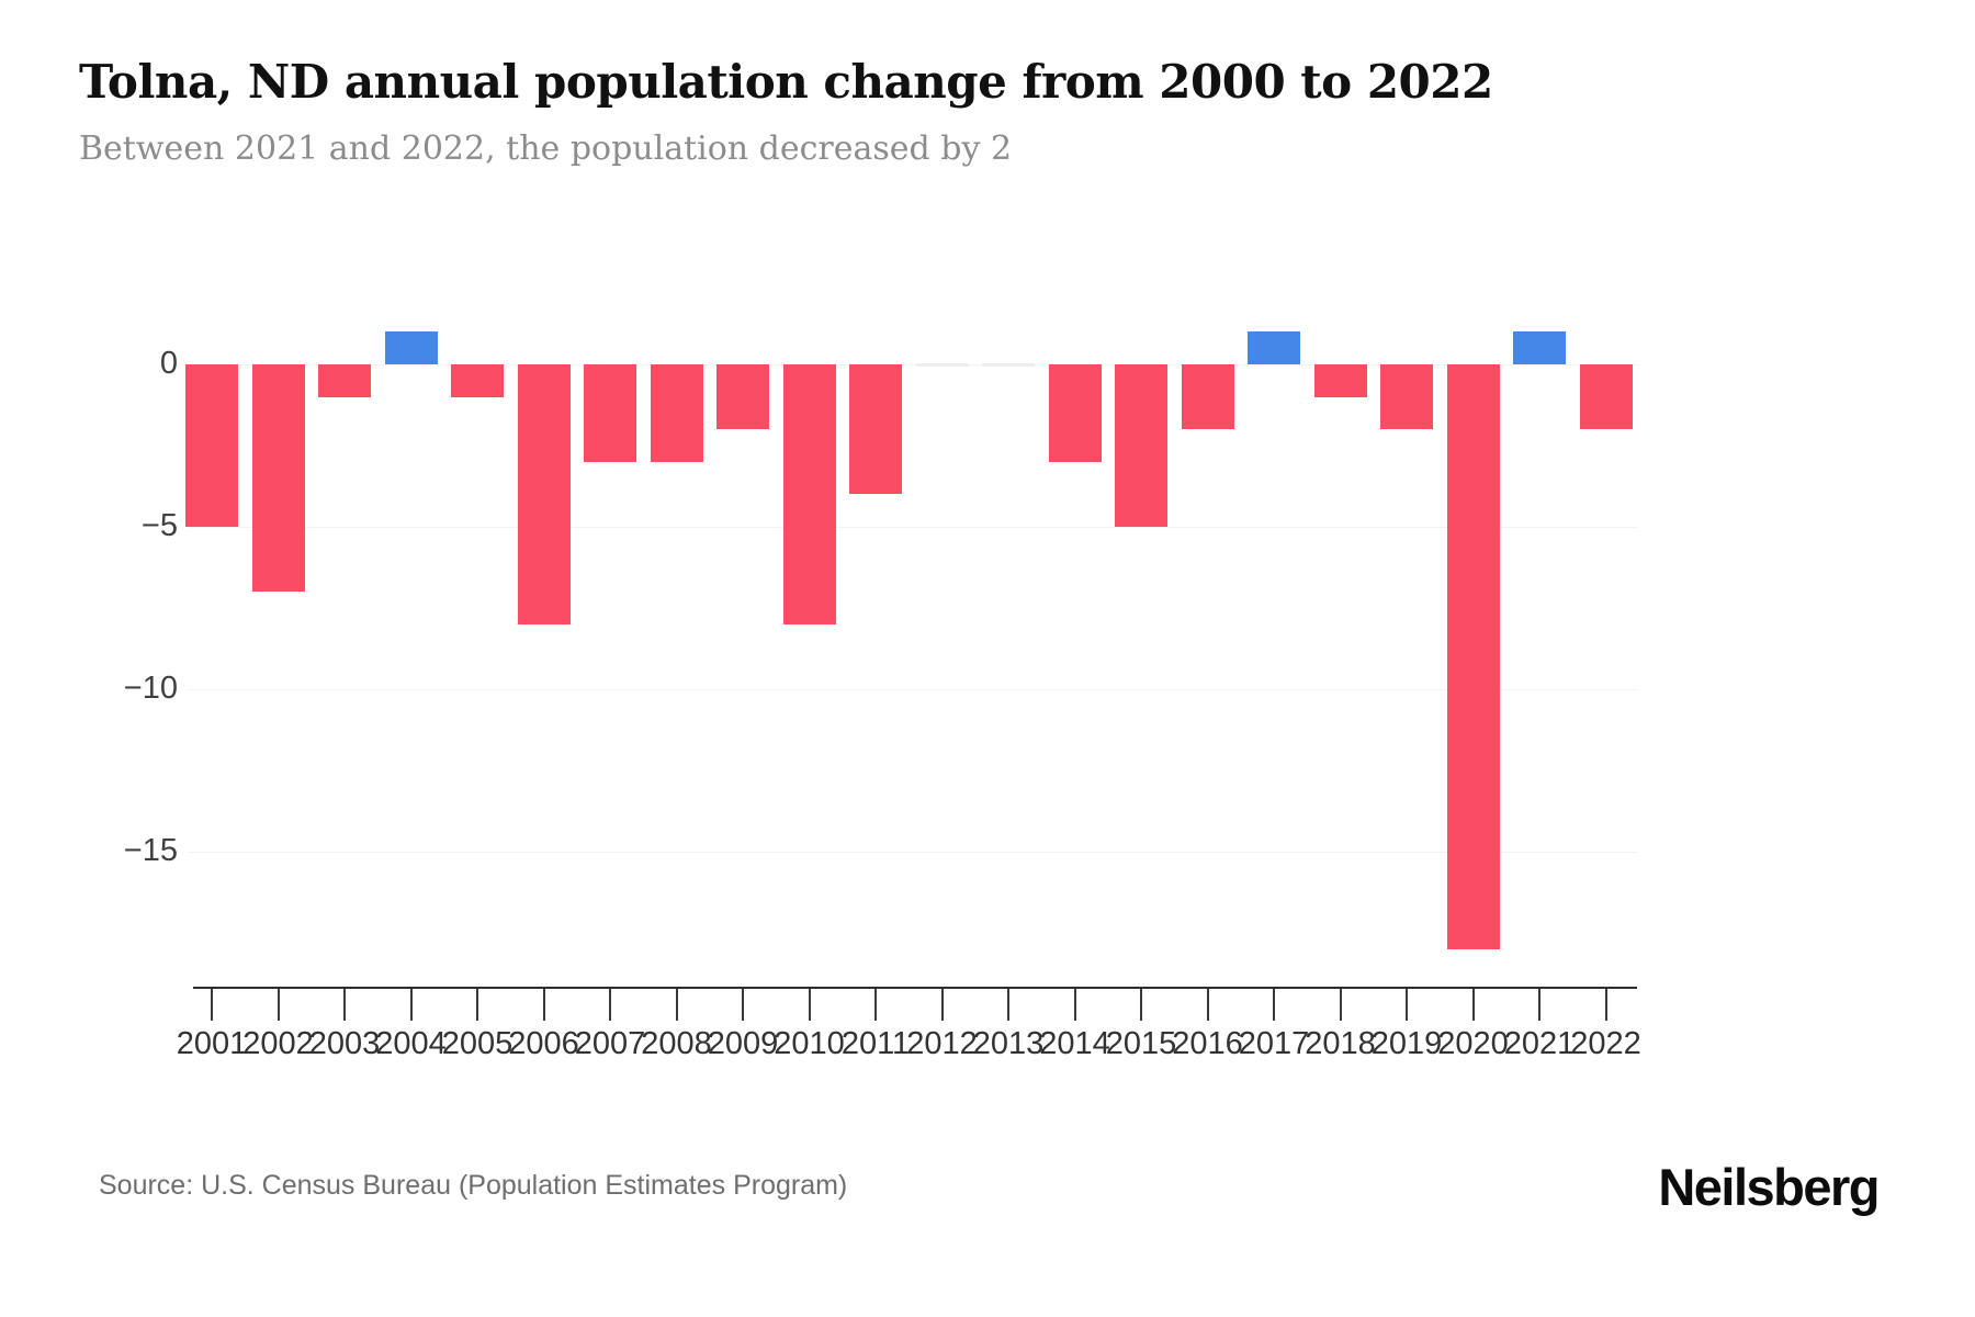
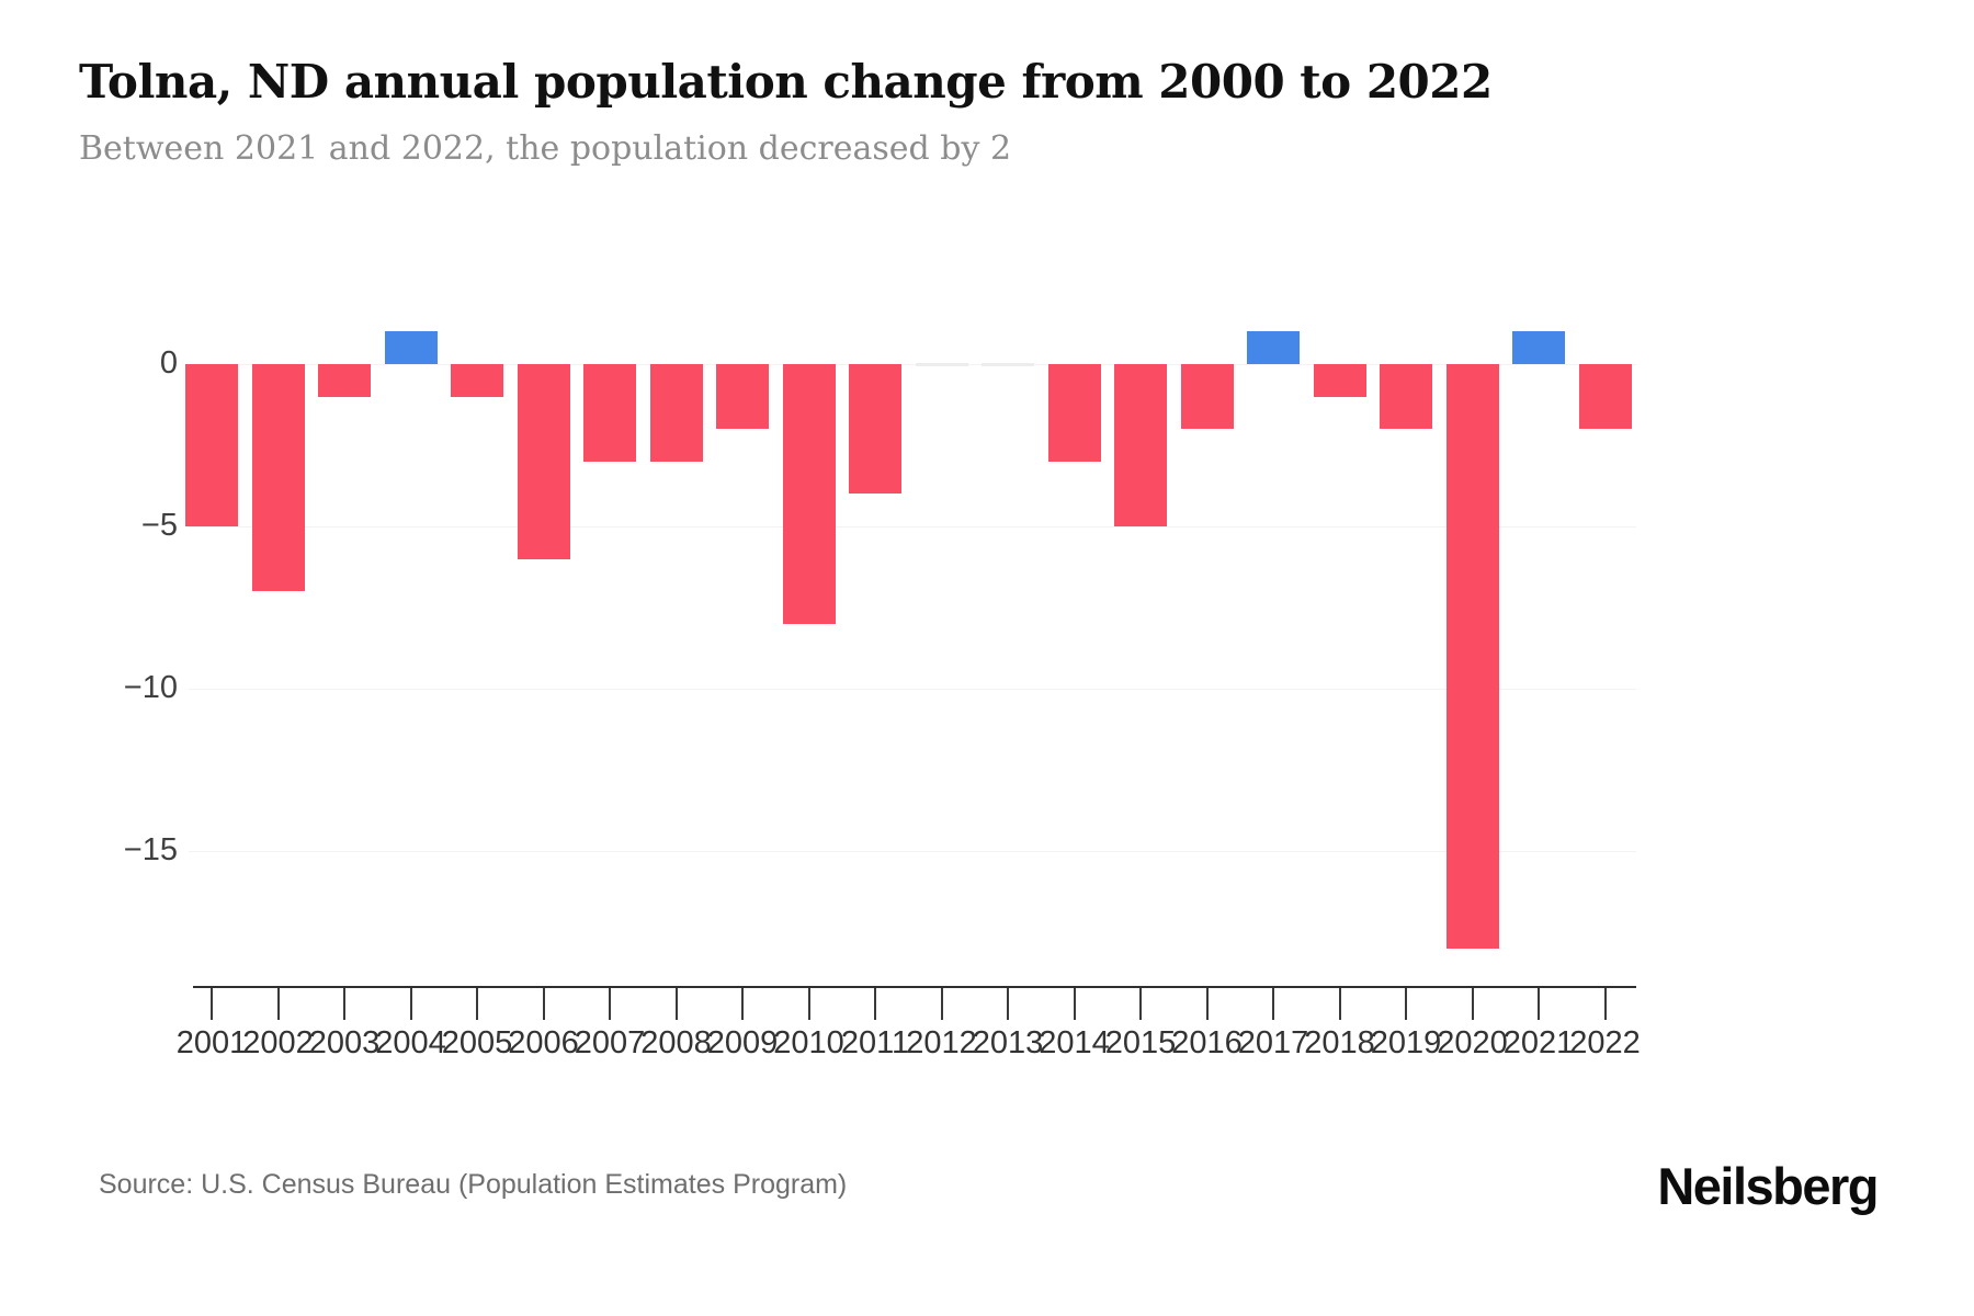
2006: -8 -> -6
